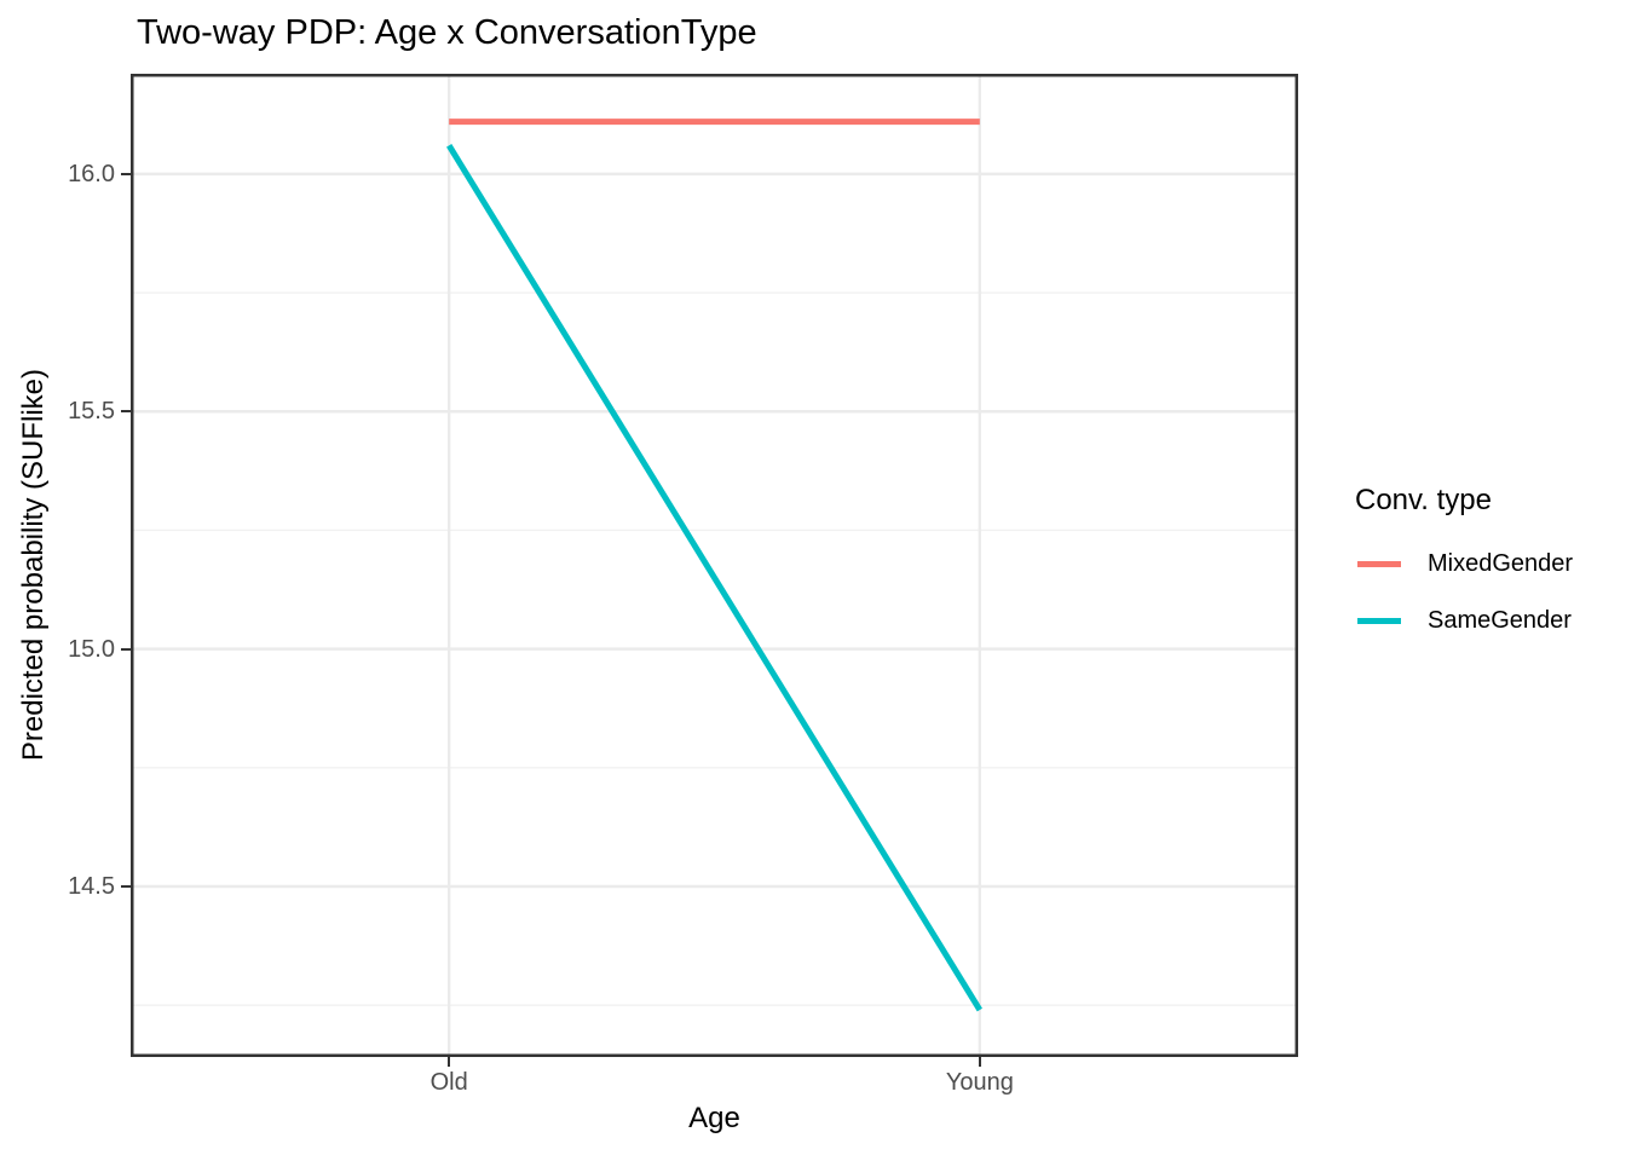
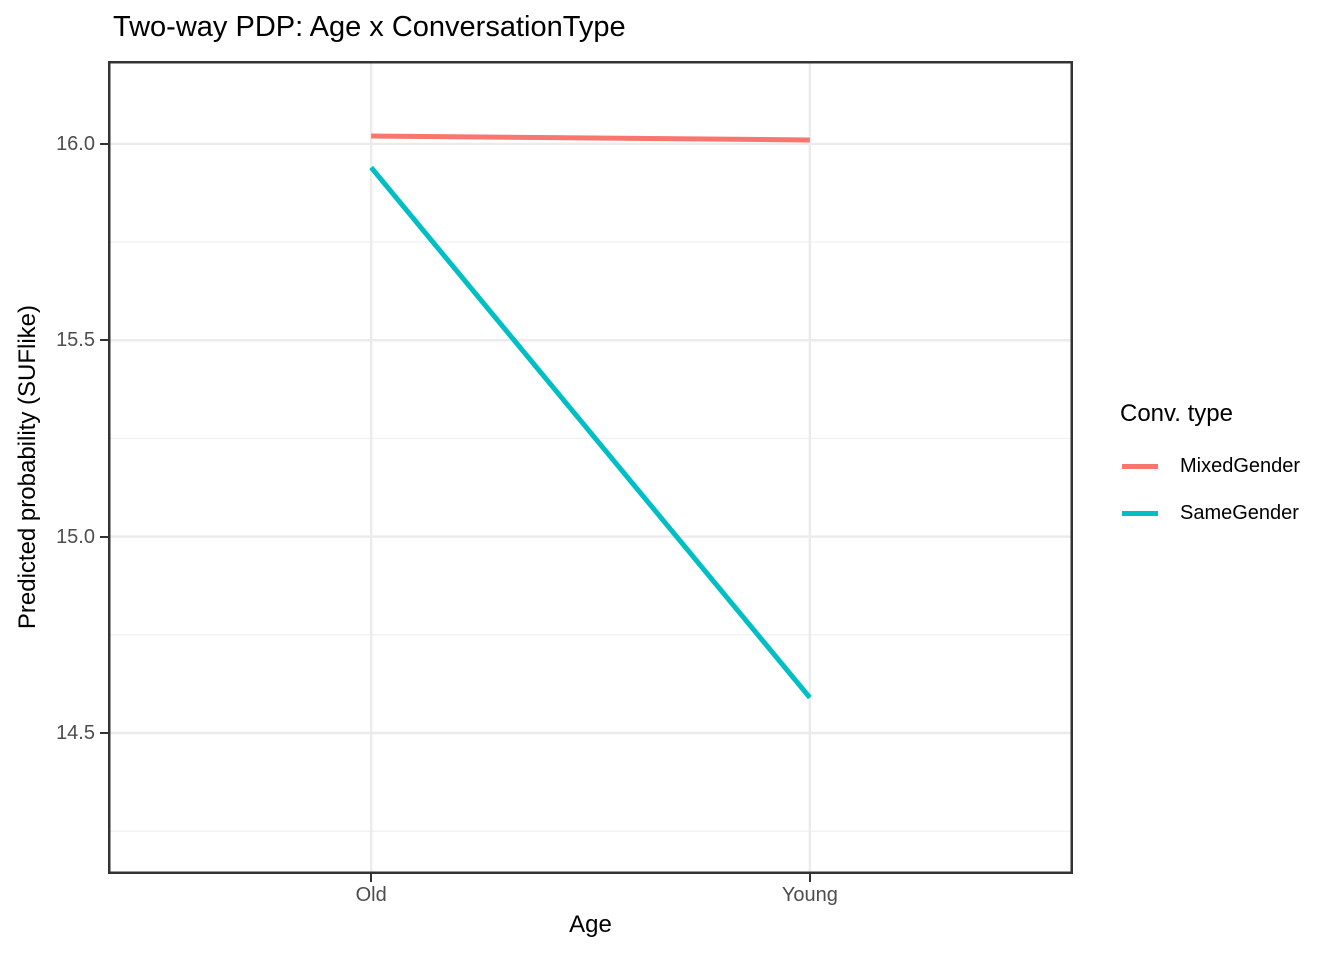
MixedGender/Old: 16.11 -> 16.02
SameGender/Old: 16.06 -> 15.94
MixedGender/Young: 16.11 -> 16.01
SameGender/Young: 14.24 -> 14.59
